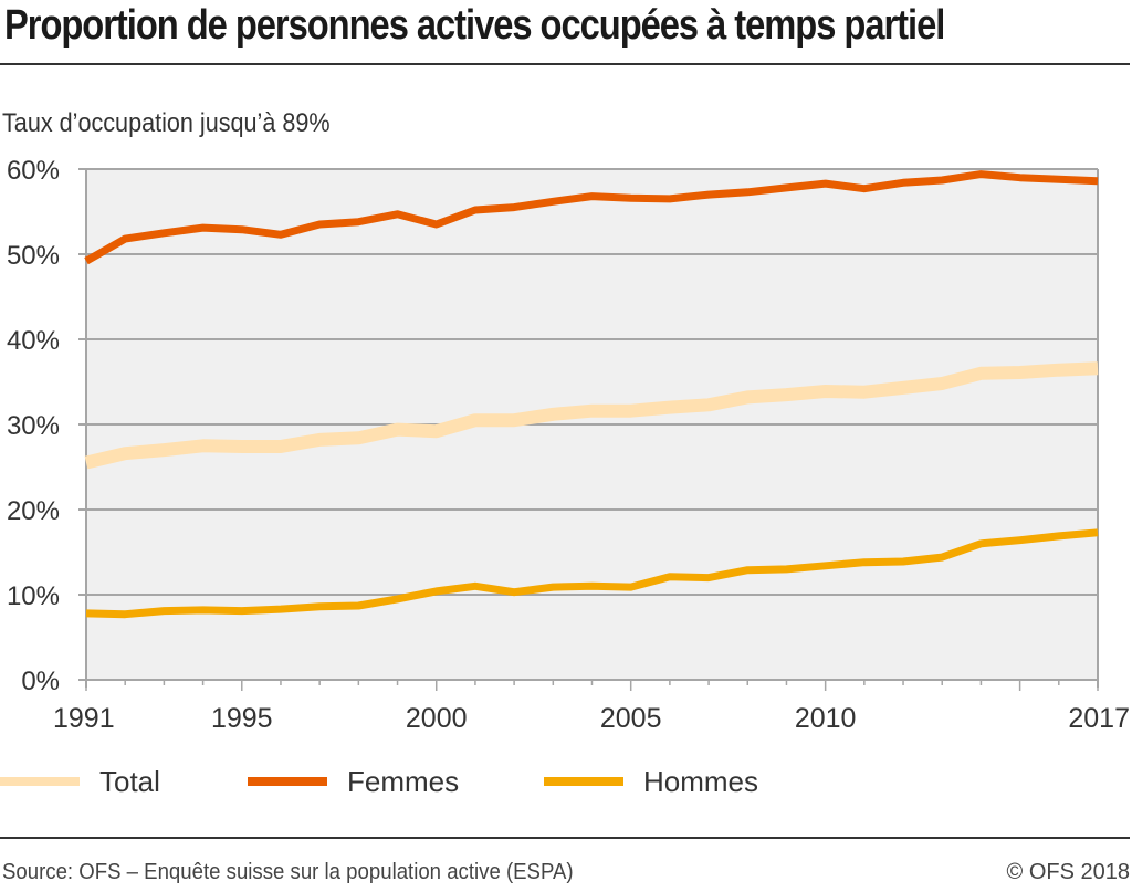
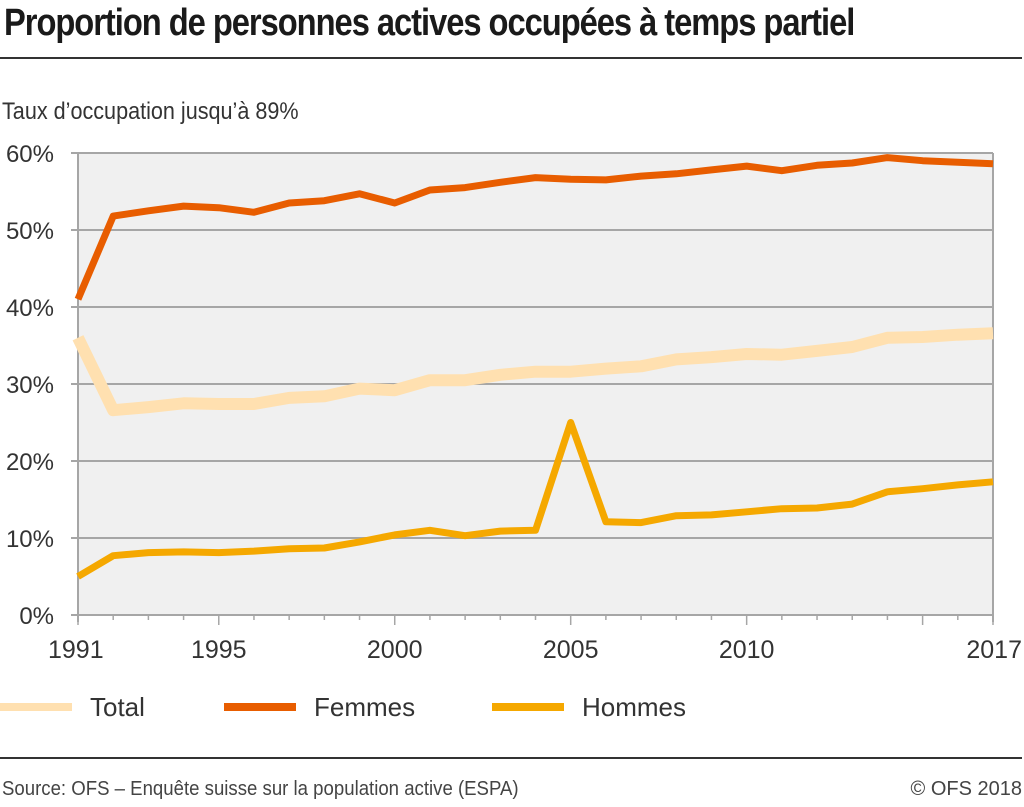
Total/1991: 26% -> 36%
Femmes/1991: 49% -> 41%
Hommes/1991: 8% -> 5%
Hommes/2005: 11% -> 25%
